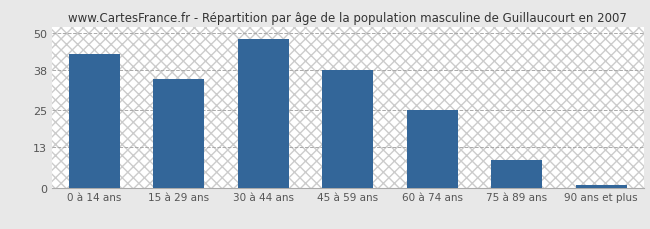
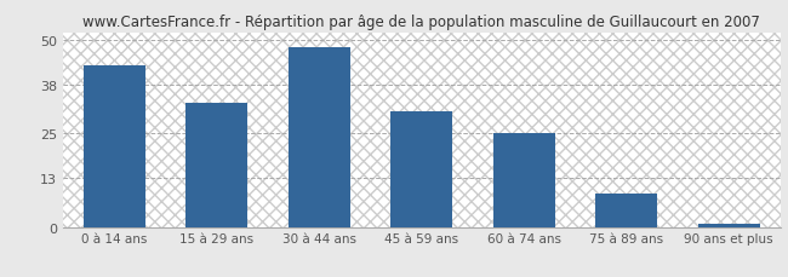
15 à 29 ans: 35 -> 33
45 à 59 ans: 38 -> 31
